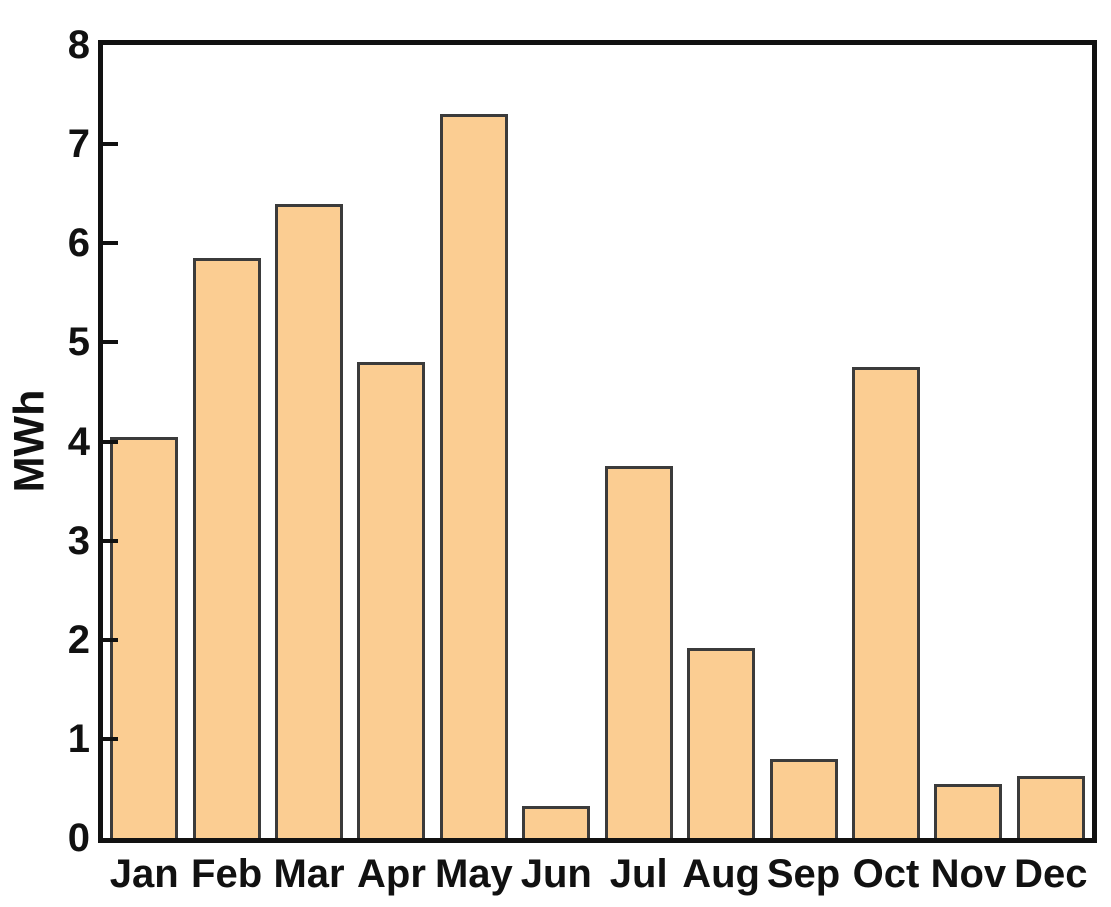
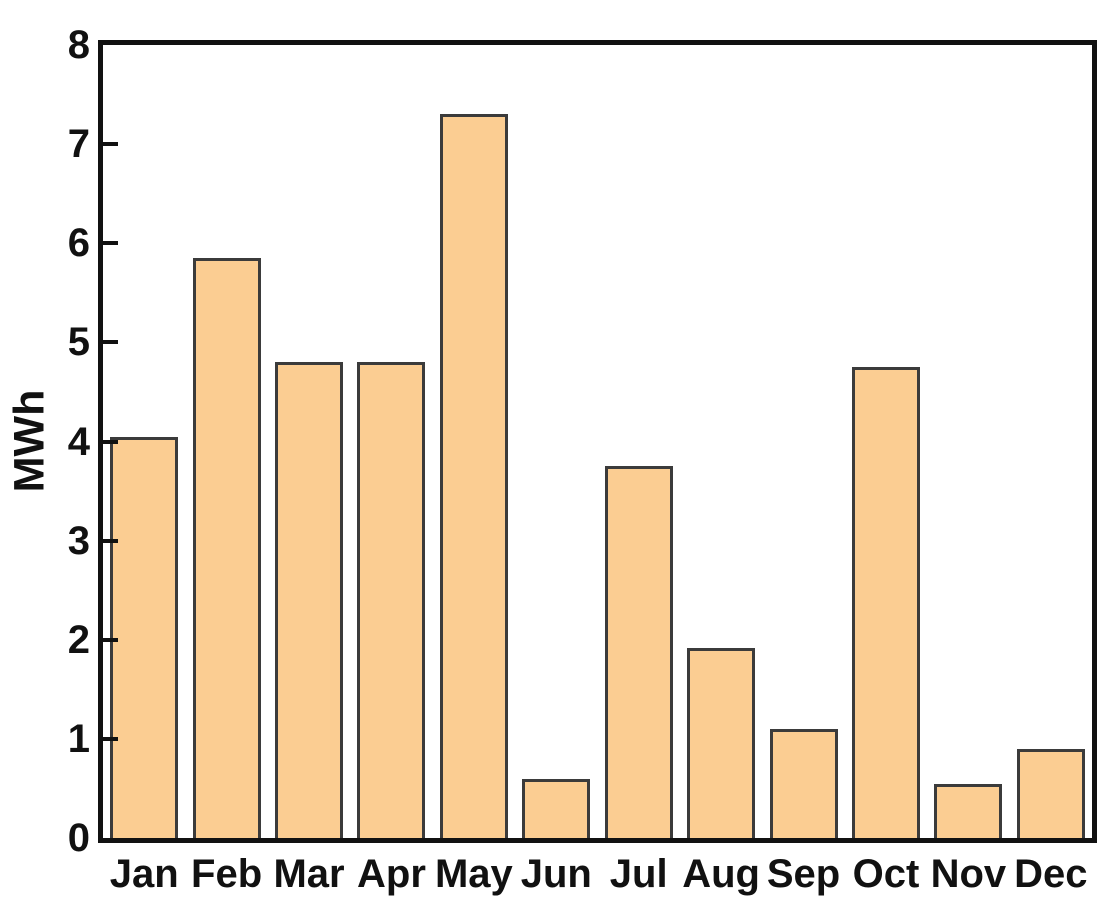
Mar: 6.4 -> 4.8
Jun: 0.3 -> 0.6
Sep: 0.8 -> 1.1
Dec: 0.6 -> 0.9
